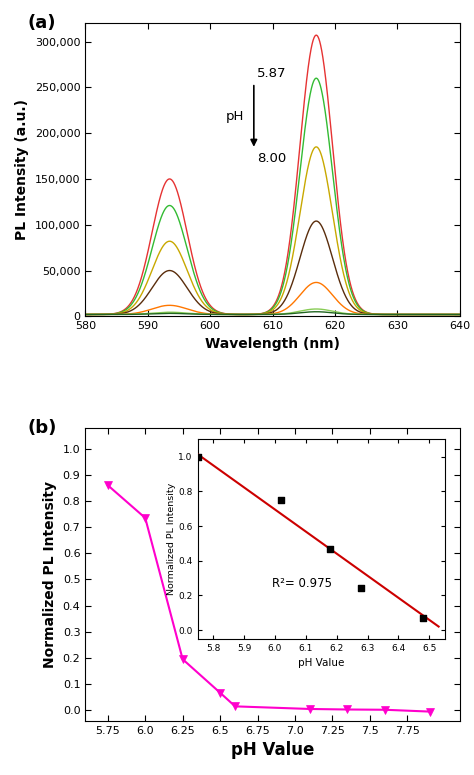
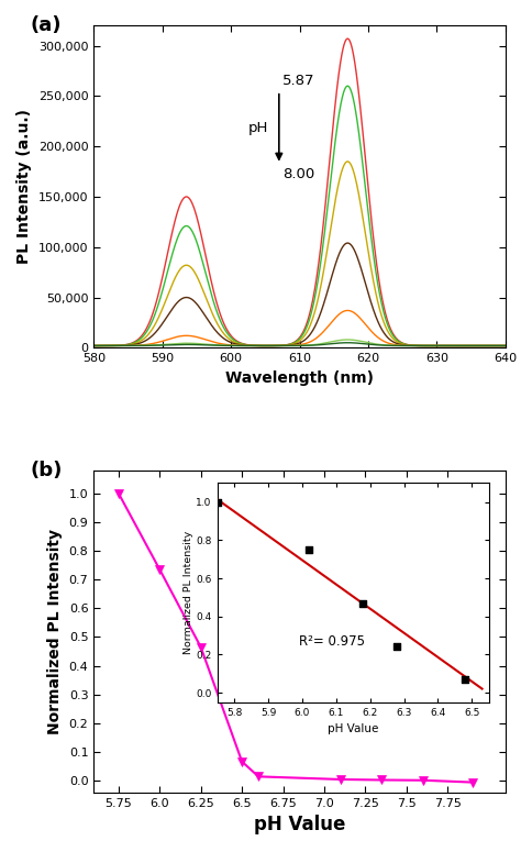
5.75: 0.860 -> 1.000
6.25: 0.195 -> 0.465
